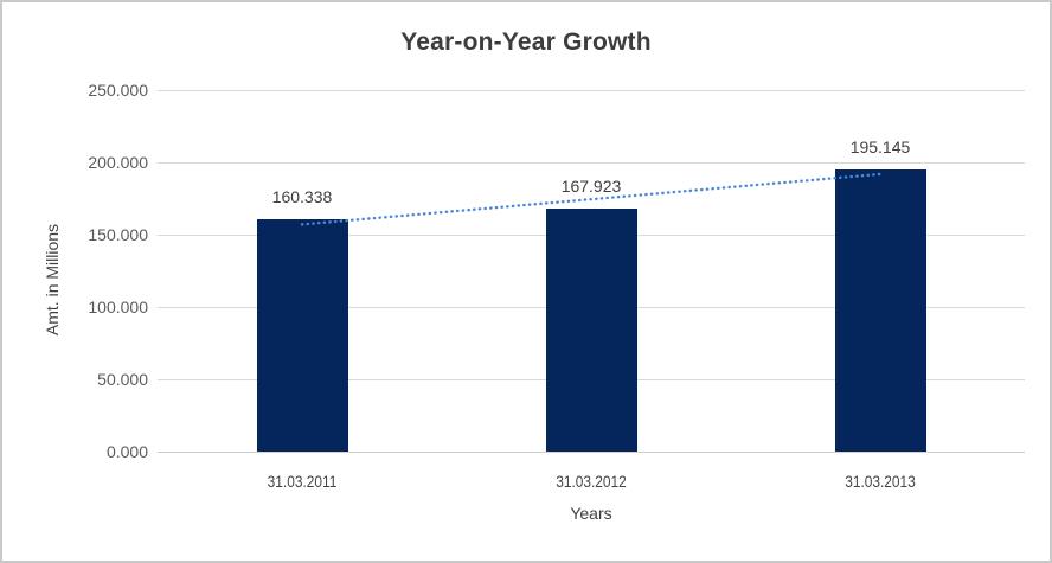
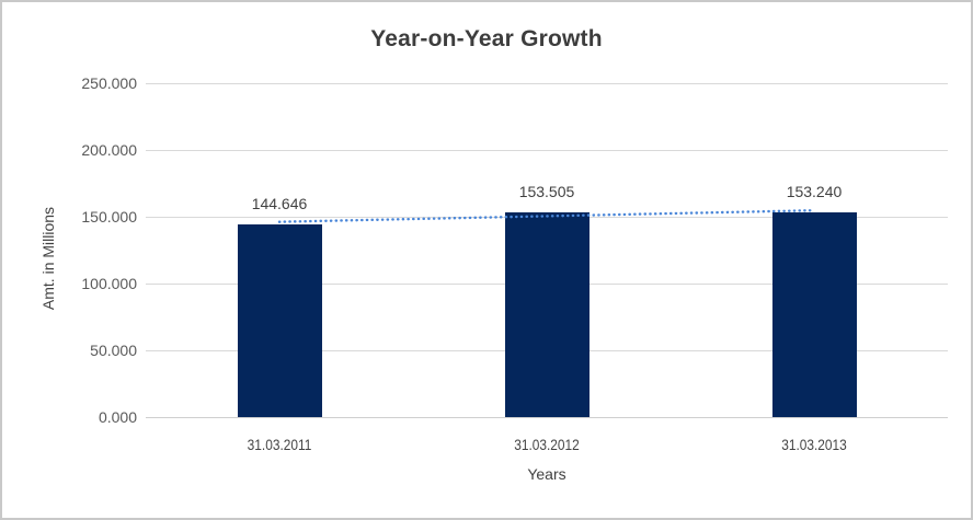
31.03.2011: 160.338 -> 144.646
31.03.2012: 167.923 -> 153.505
31.03.2013: 195.145 -> 153.240
